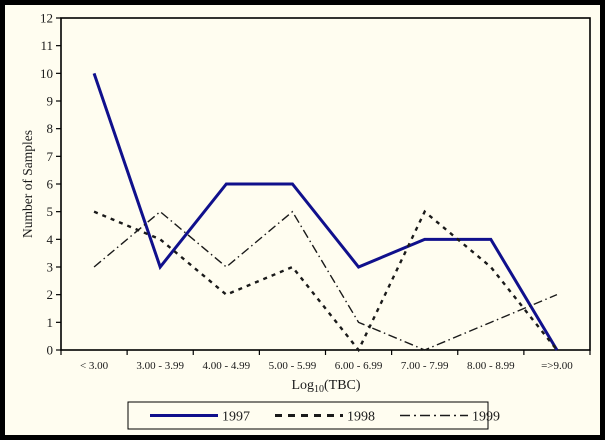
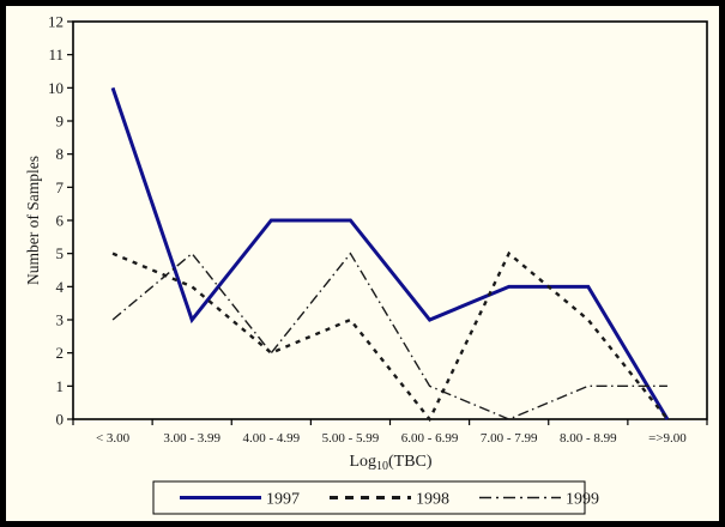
1999/4.00 - 4.99: 3 -> 2
1999/=>9.00: 2 -> 1
